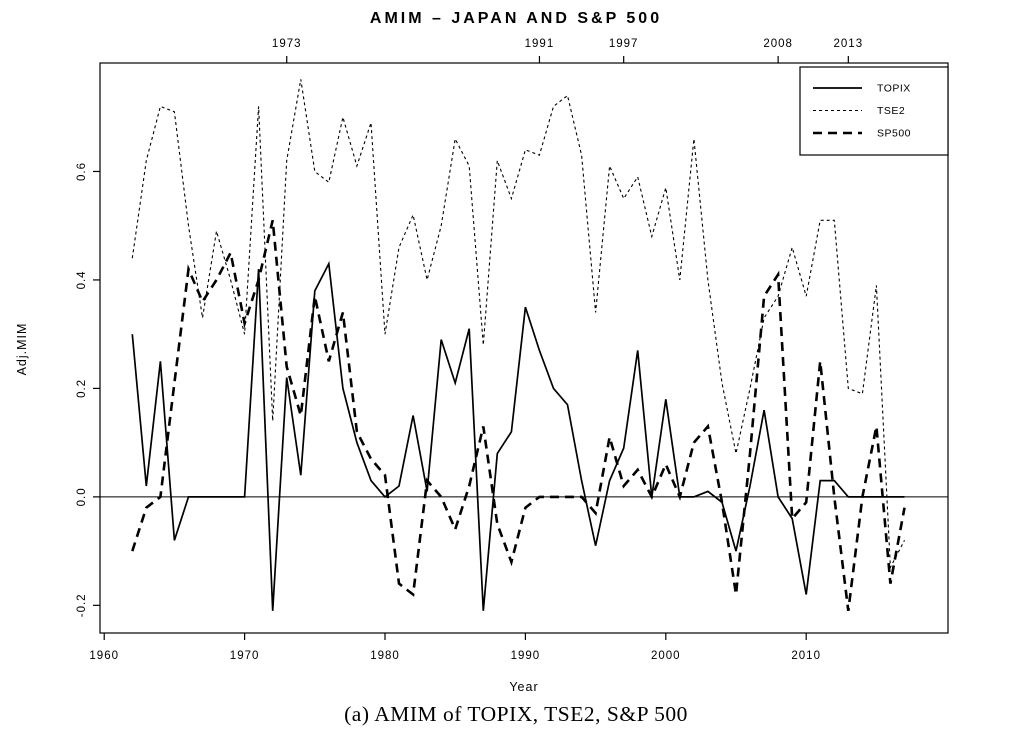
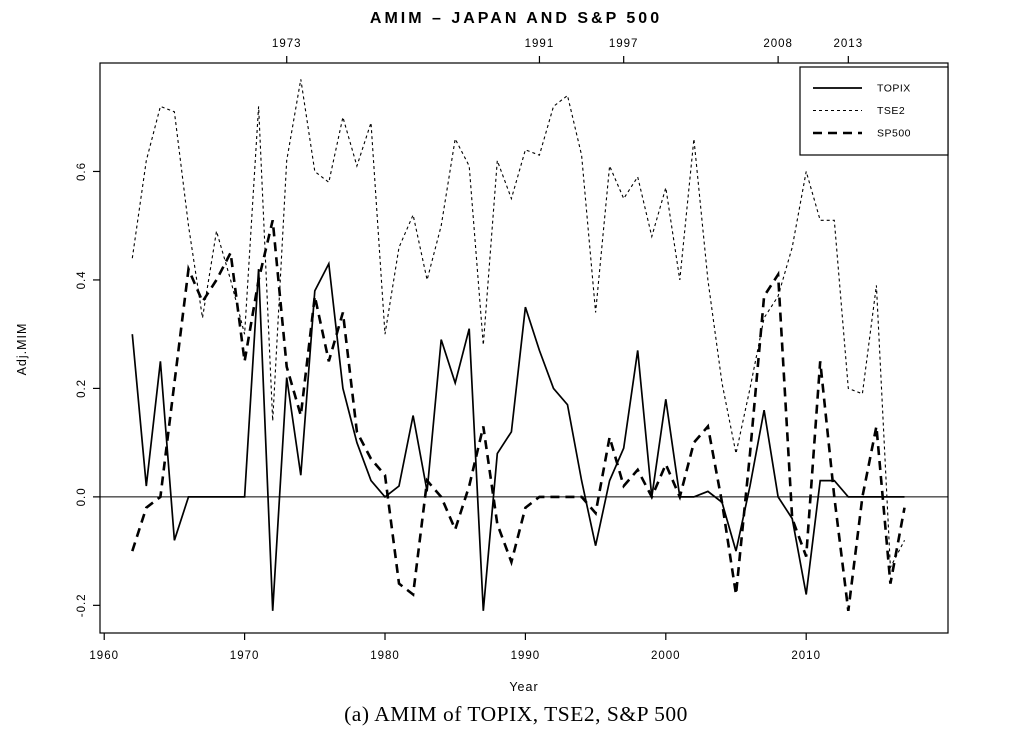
SP500/1970: 0.32 -> 0.25
TSE2/2010: 0.37 -> 0.60
SP500/2010: -0.01 -> -0.11
